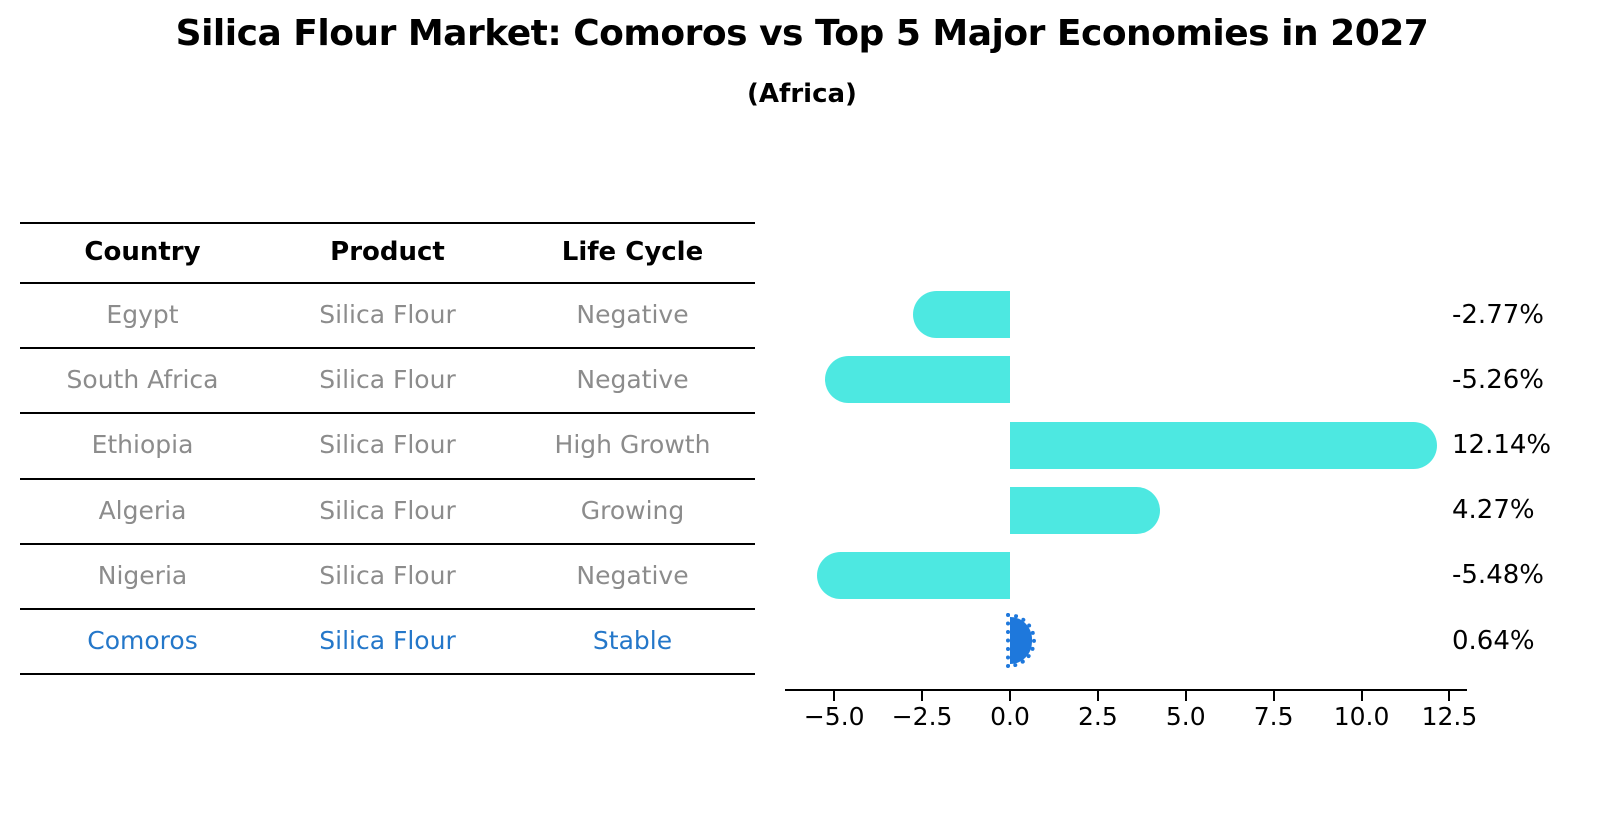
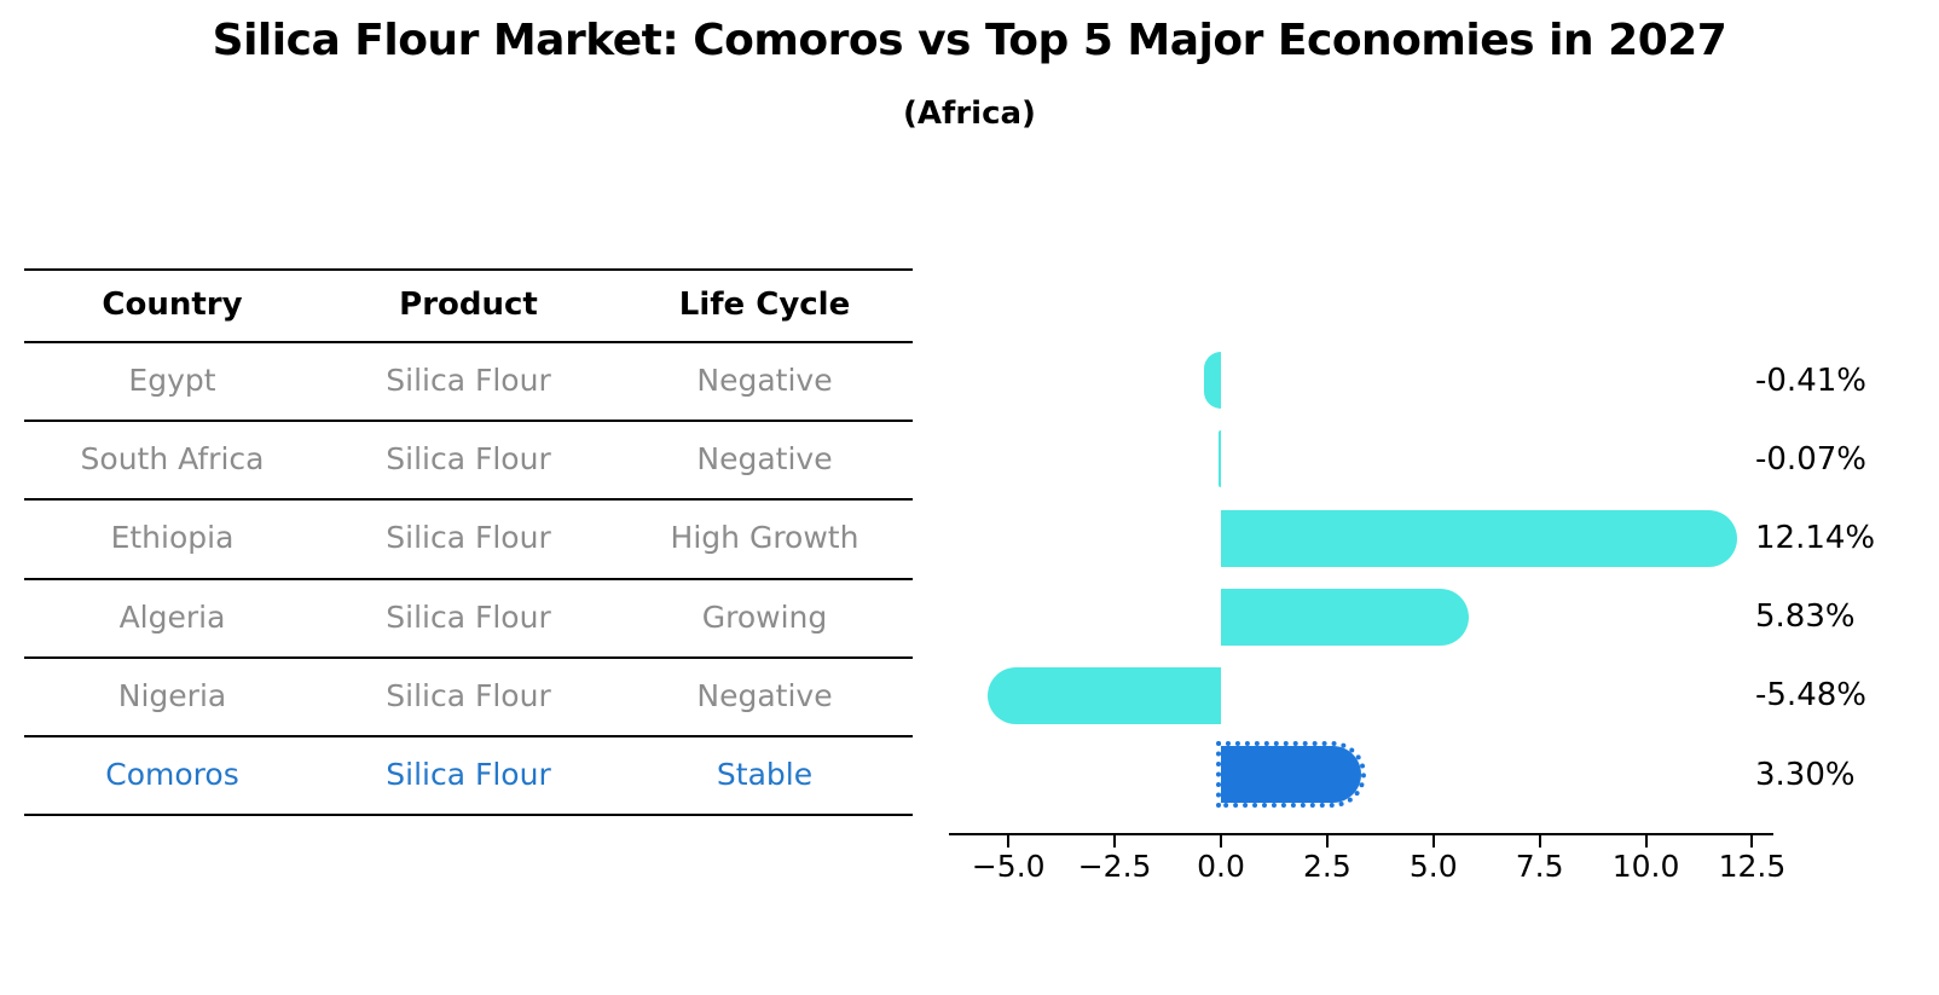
Egypt: -2.77% -> -0.41%
South Africa: -5.26% -> -0.07%
Algeria: 4.27% -> 5.83%
Comoros: 0.64% -> 3.30%
